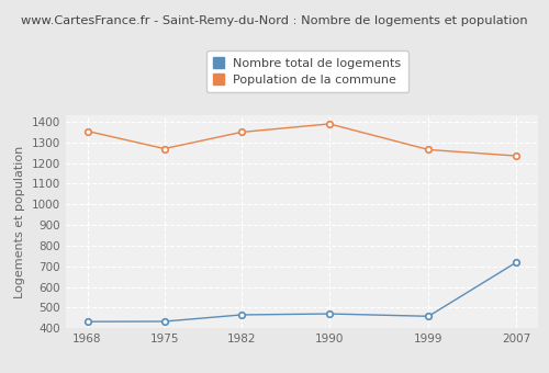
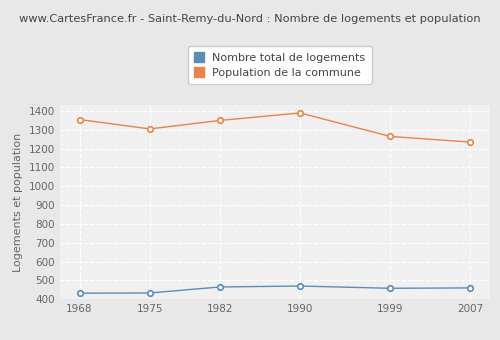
Population de la commune/1975: 1270 -> 1300
Nombre total de logements/2007: 720 -> 460
